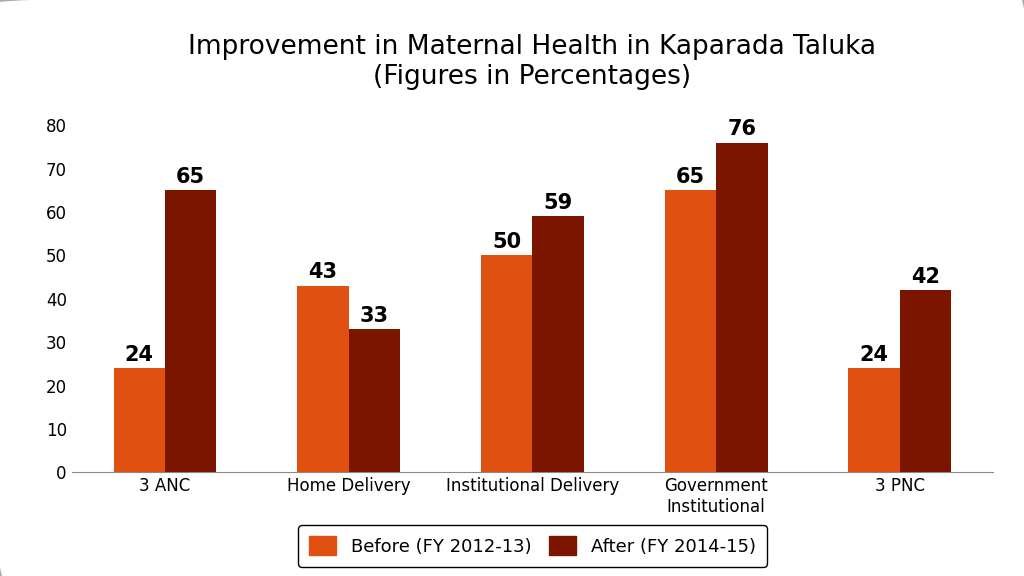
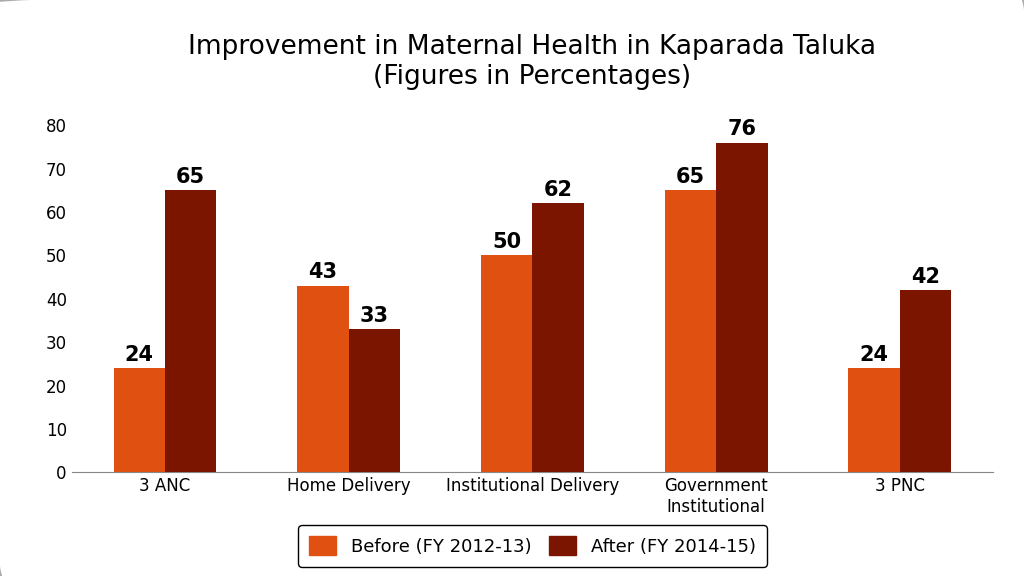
After (FY 2014-15)/Institutional Delivery: 59 -> 62
